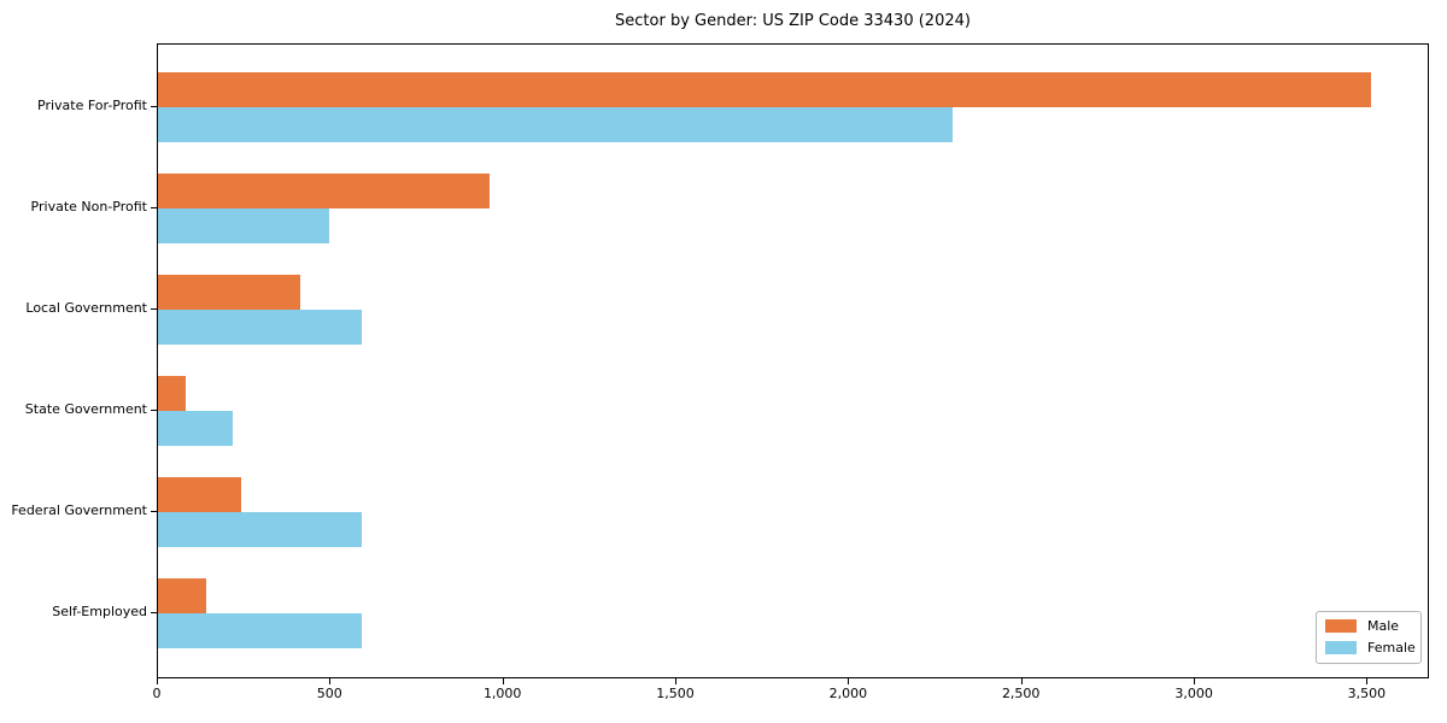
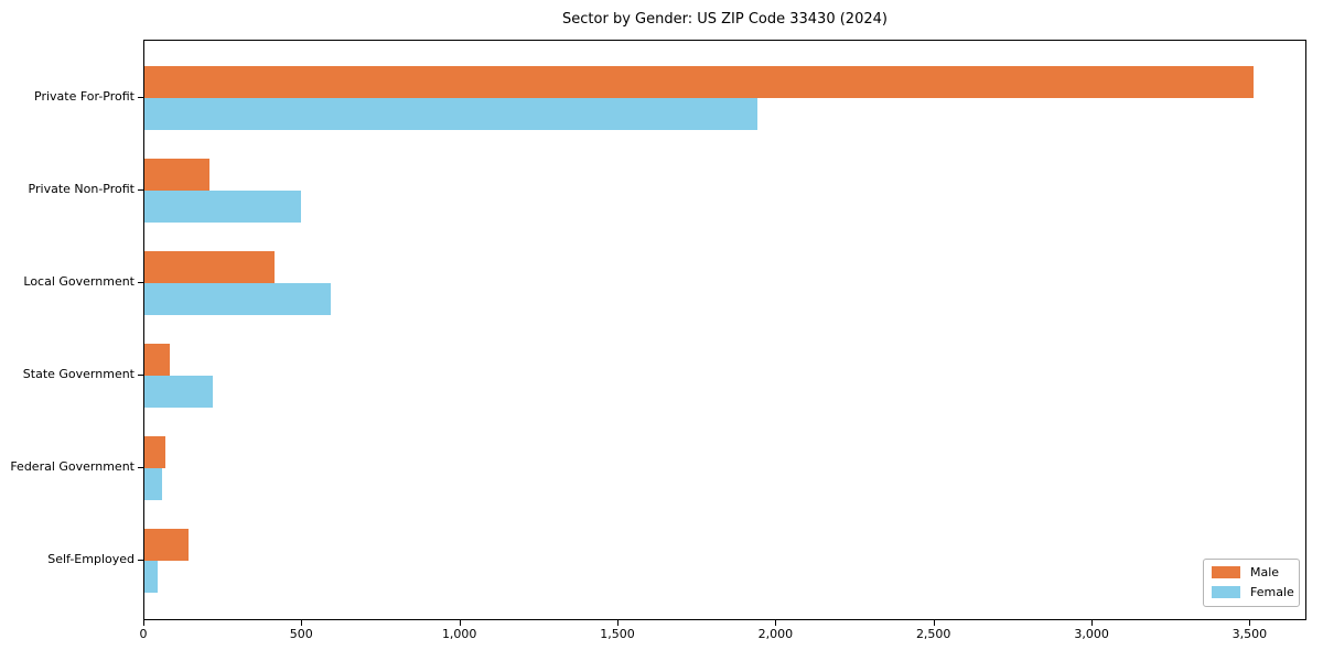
Female/Private For-Profit: 2300 -> 1940
Male/Private Non-Profit: 960 -> 200
Male/Federal Government: 240 -> 60
Female/Federal Government: 590 -> 60
Female/Self-Employed: 590 -> 40
